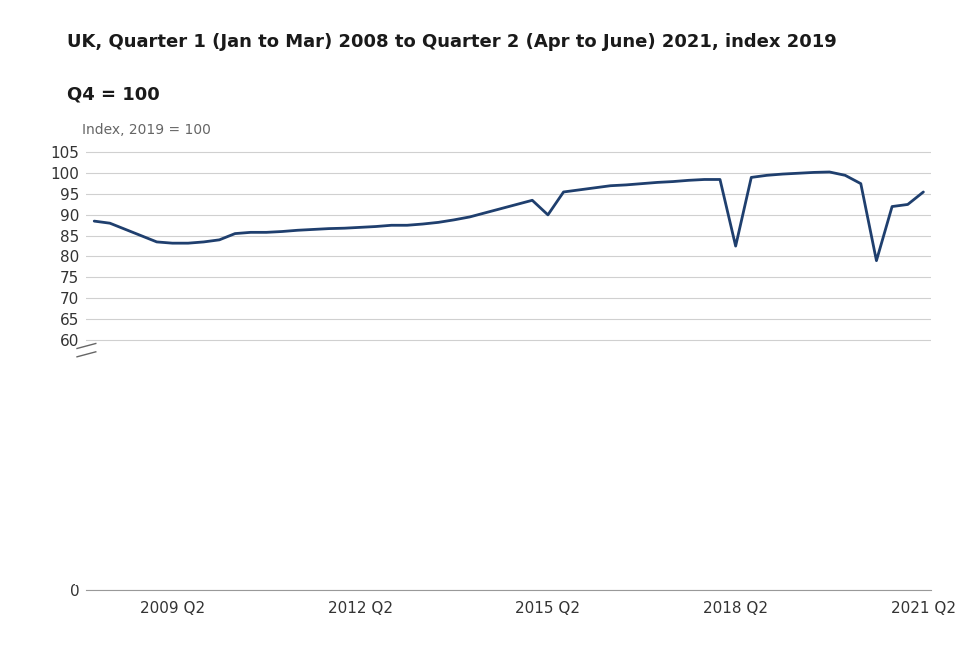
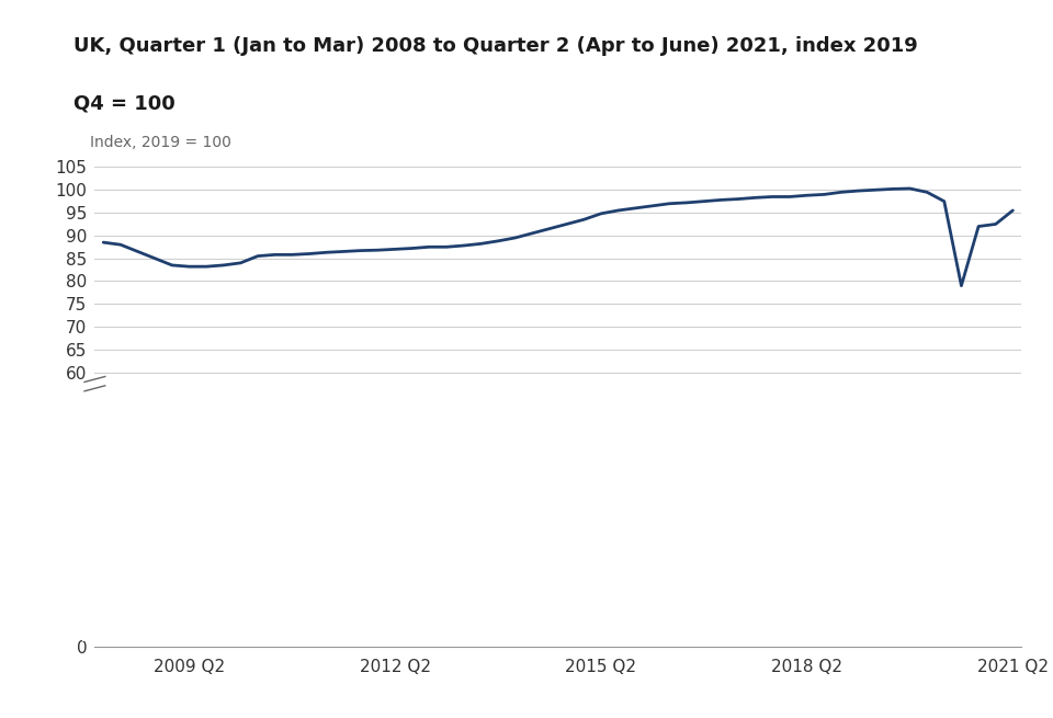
2015 Q2: 90.0 -> 94.8
2018 Q2: 82.5 -> 98.8
